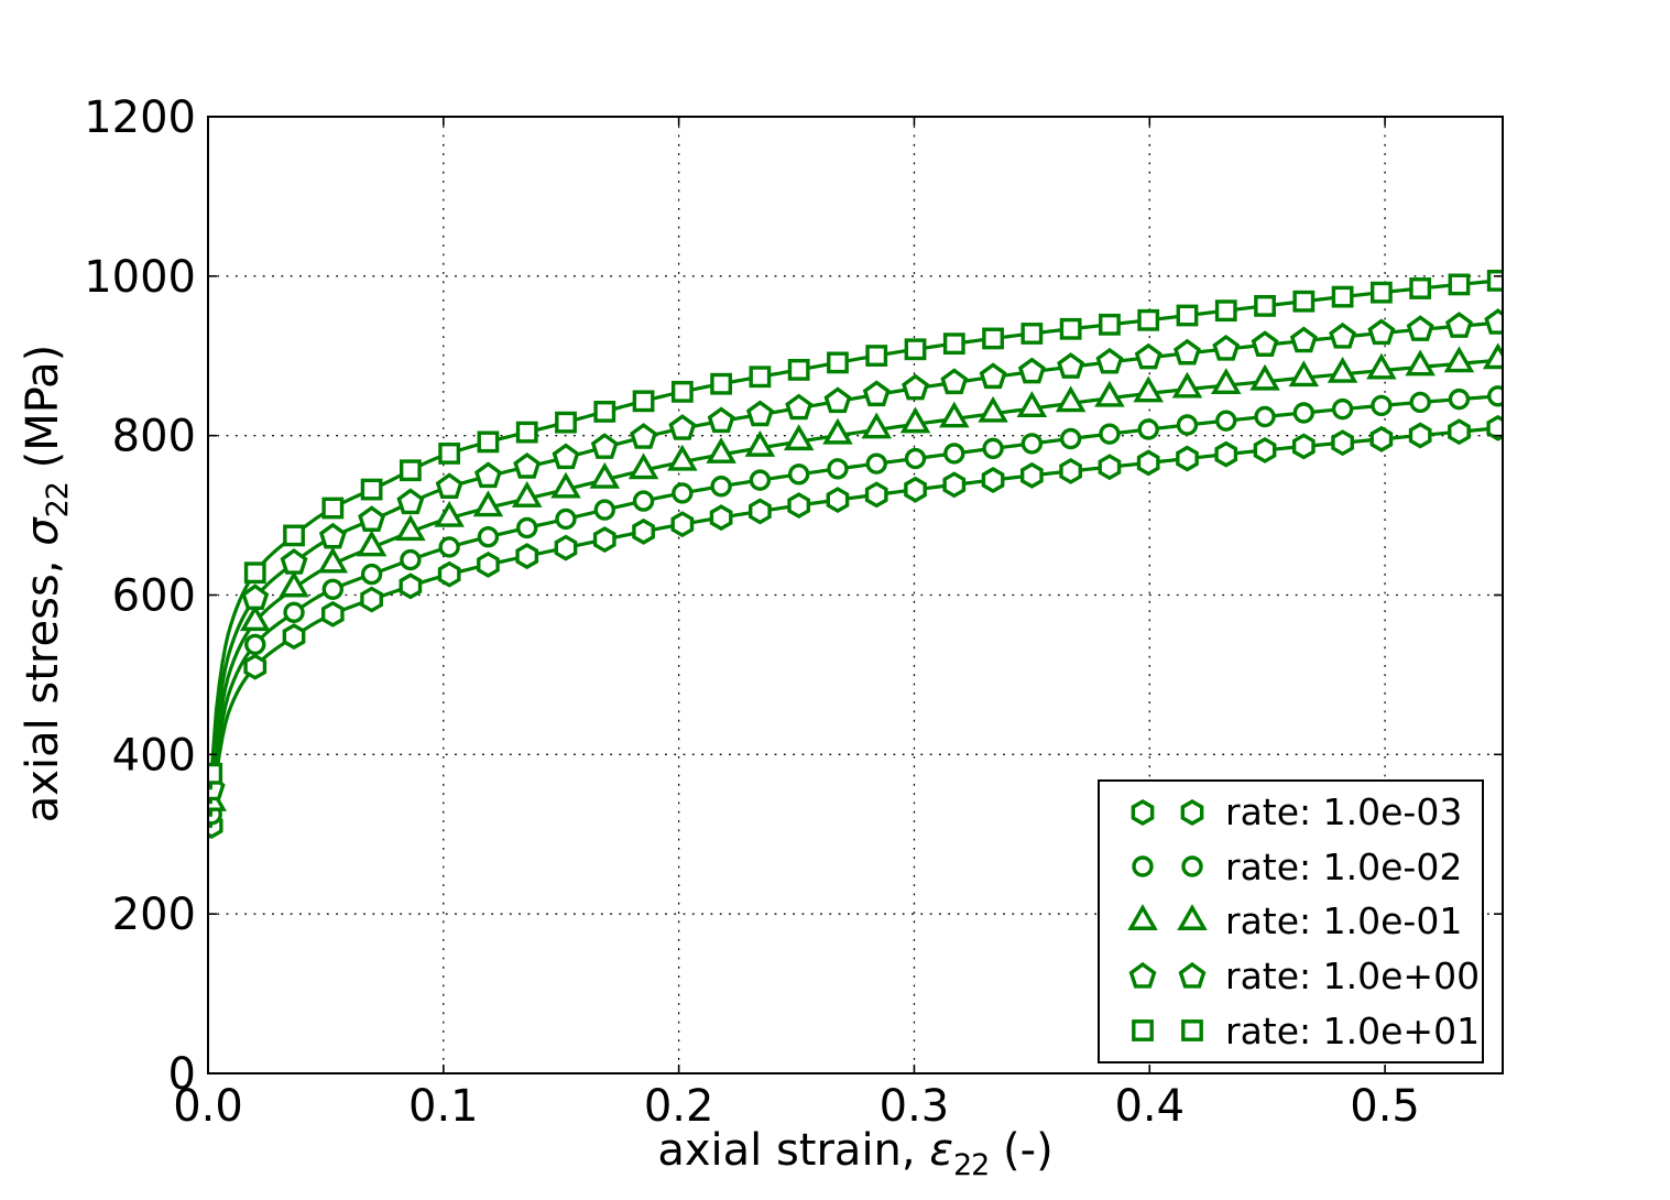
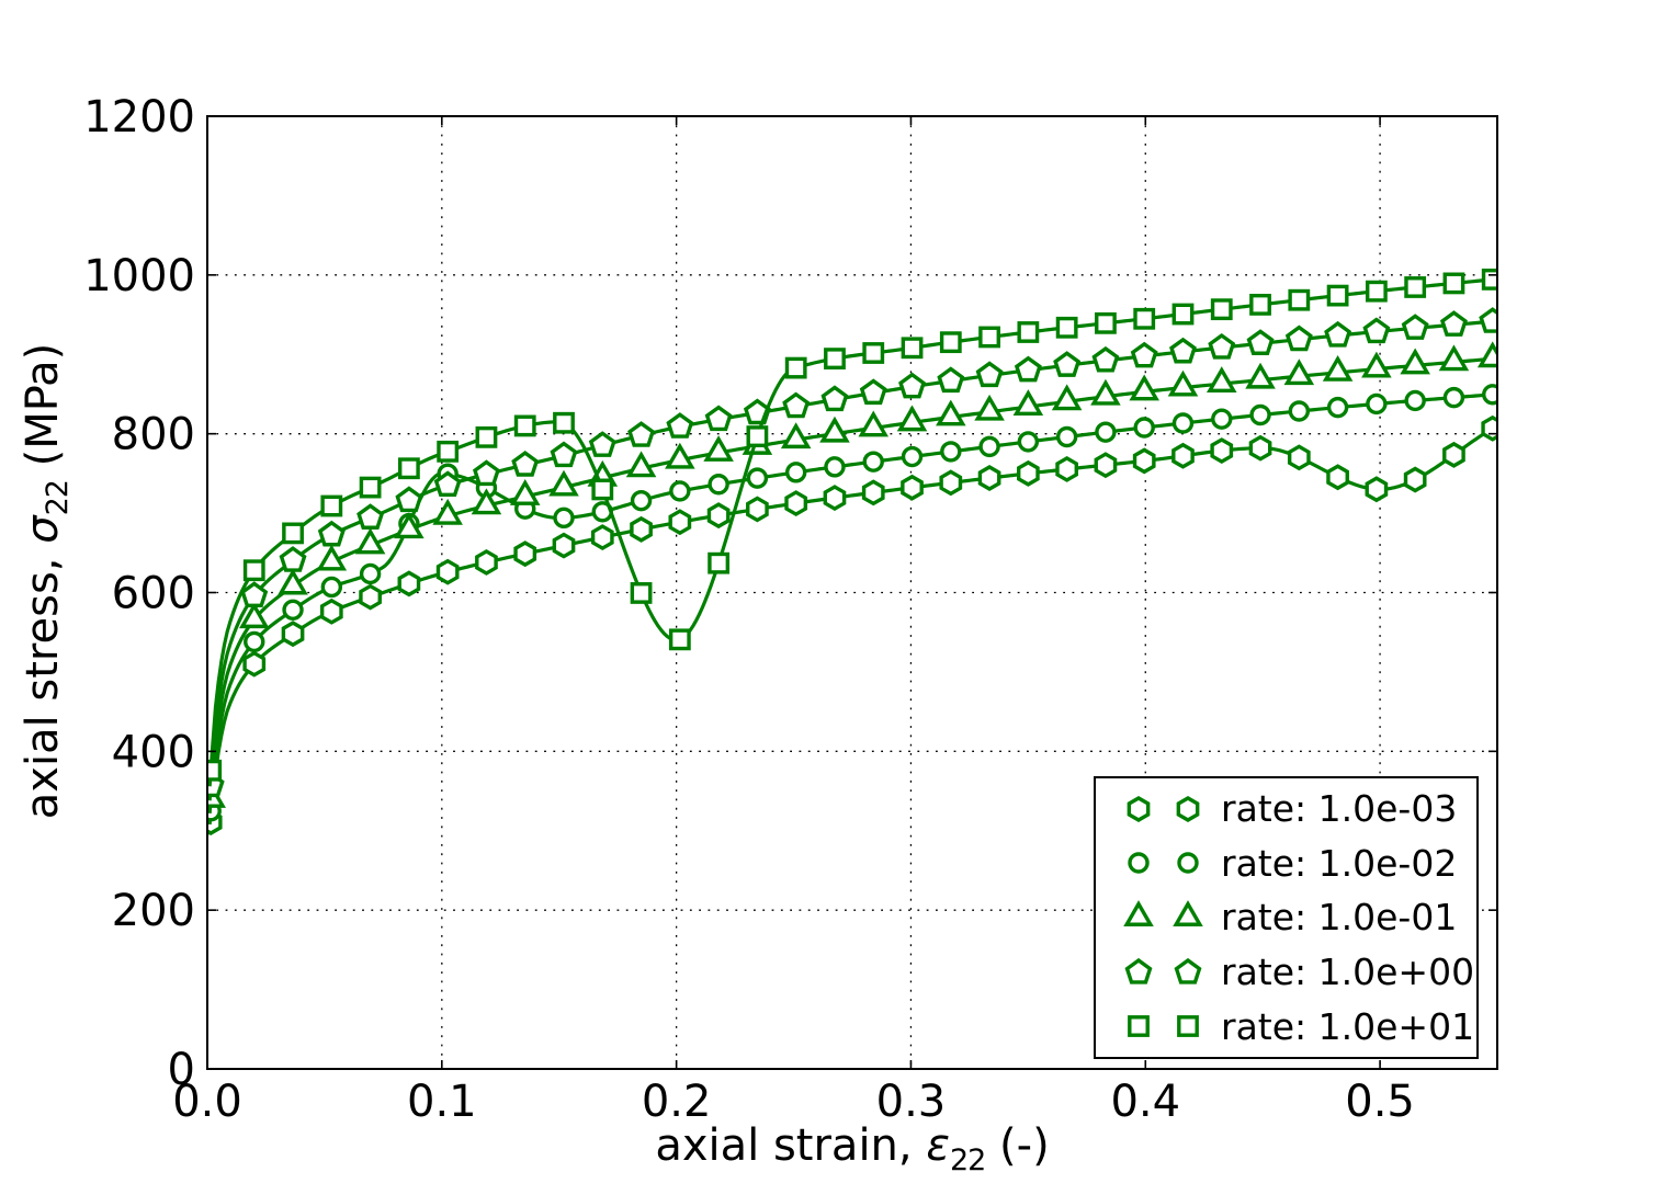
rate: 1.0e-02/0.1: 660 -> 750
rate: 1.0e+01/0.2: 850 -> 540
rate: 1.0e-03/0.5: 800 -> 730
